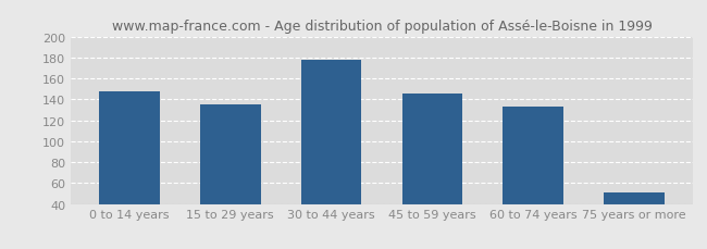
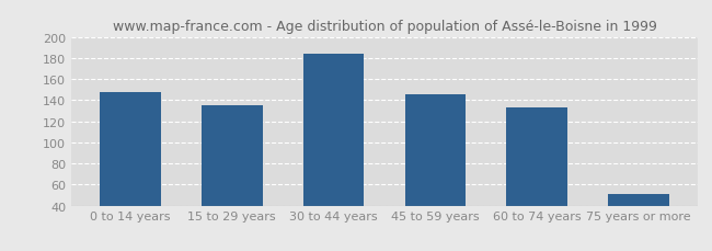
30 to 44 years: 178 -> 184
